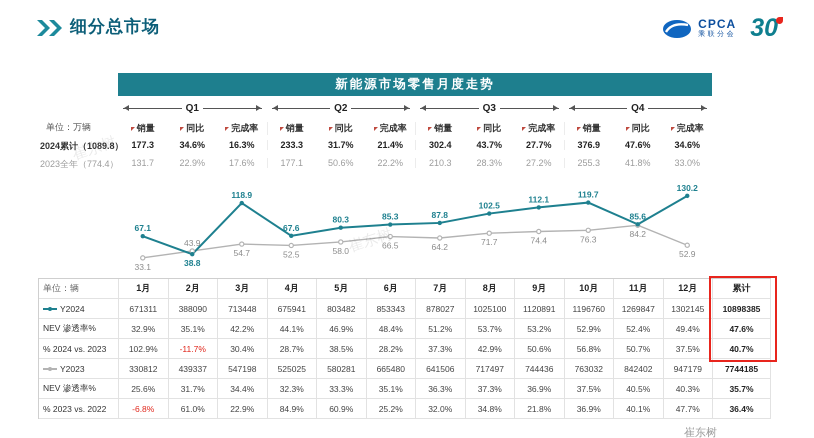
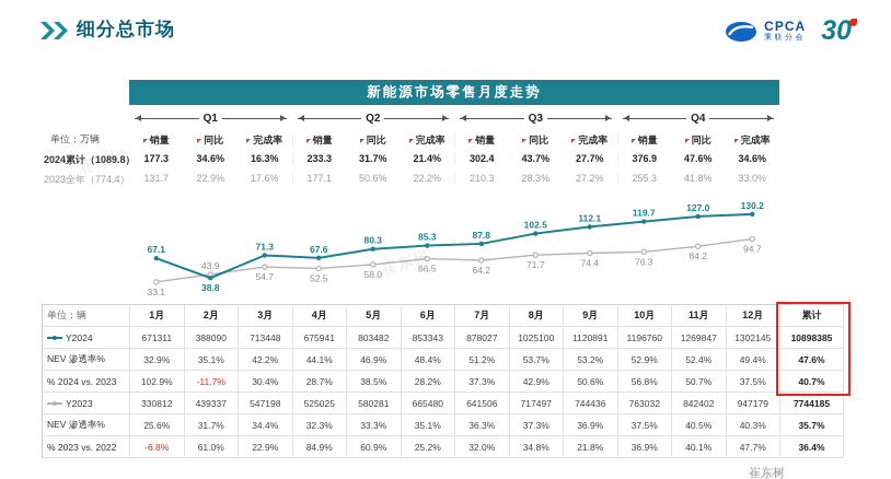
Y2024/3月: 118.9 -> 71.3
Y2024/11月: 85.6 -> 127.0
Y2023/12月: 52.9 -> 94.7
